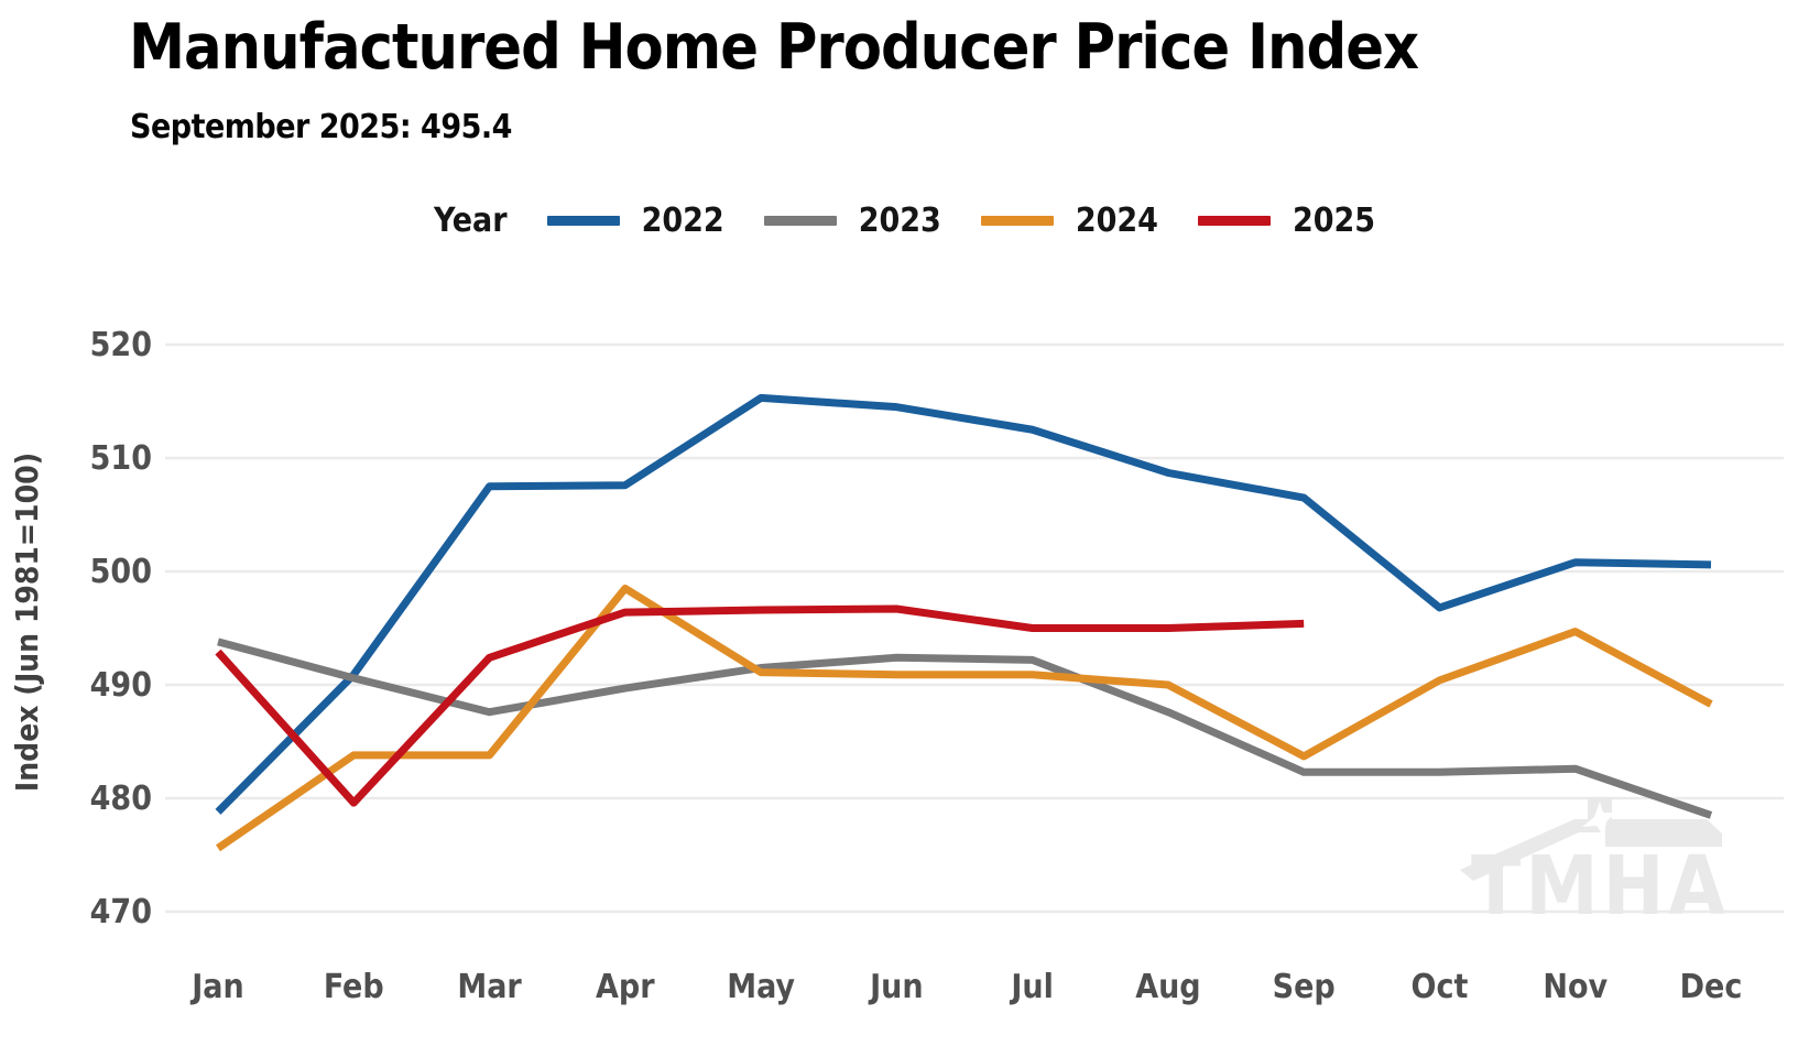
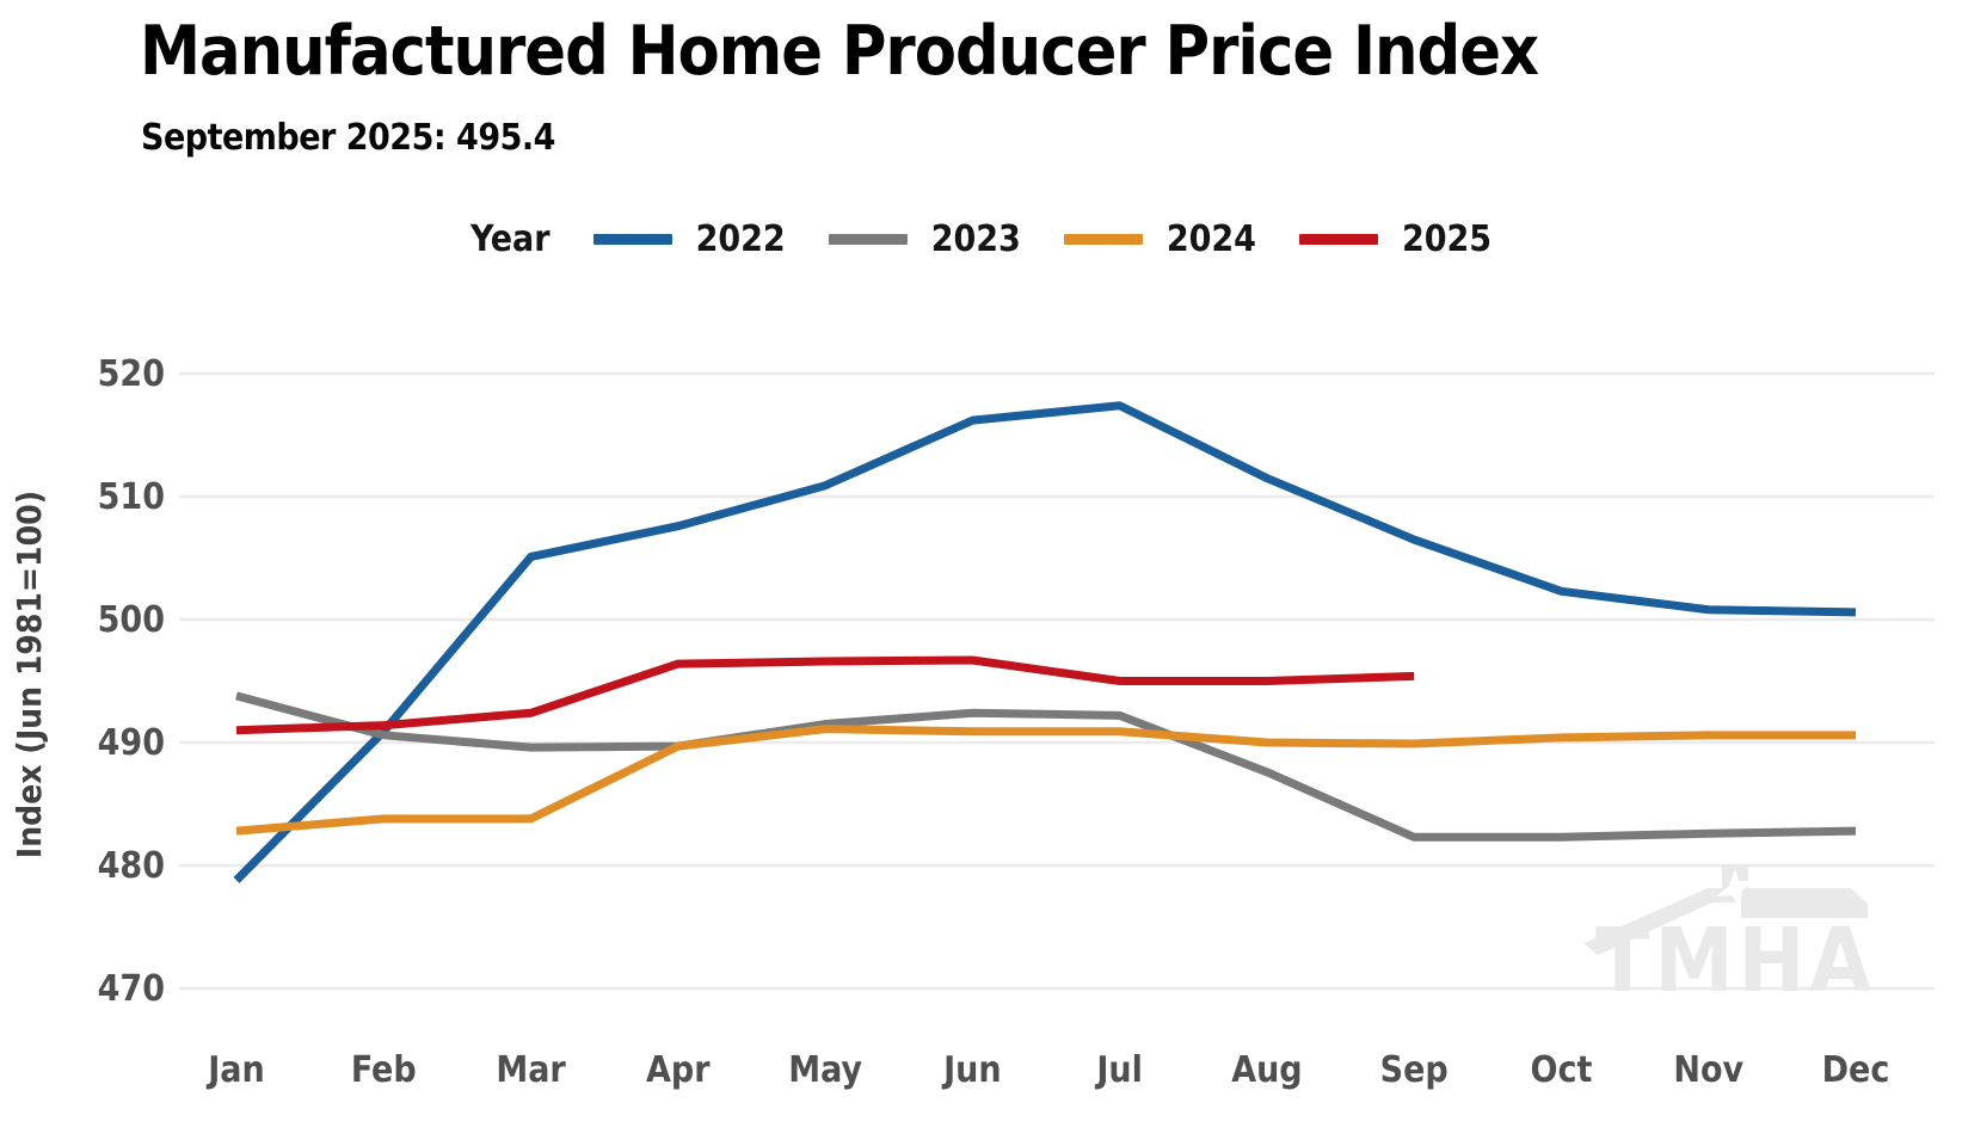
2024/Jan: 475.6 -> 482.8
2025/Jan: 492.9 -> 491.0
2025/Feb: 479.6 -> 491.4
2022/Mar: 507.5 -> 505.1
2023/Mar: 487.6 -> 489.6
2024/Apr: 498.5 -> 489.7
2022/May: 515.3 -> 510.9
2022/Jun: 514.5 -> 516.2
2022/Jul: 512.5 -> 517.4
2022/Aug: 508.7 -> 511.5
2024/Sep: 483.7 -> 489.9
2022/Oct: 496.8 -> 502.3
2024/Nov: 494.7 -> 490.6
2023/Dec: 478.5 -> 482.8
2024/Dec: 488.3 -> 490.6
